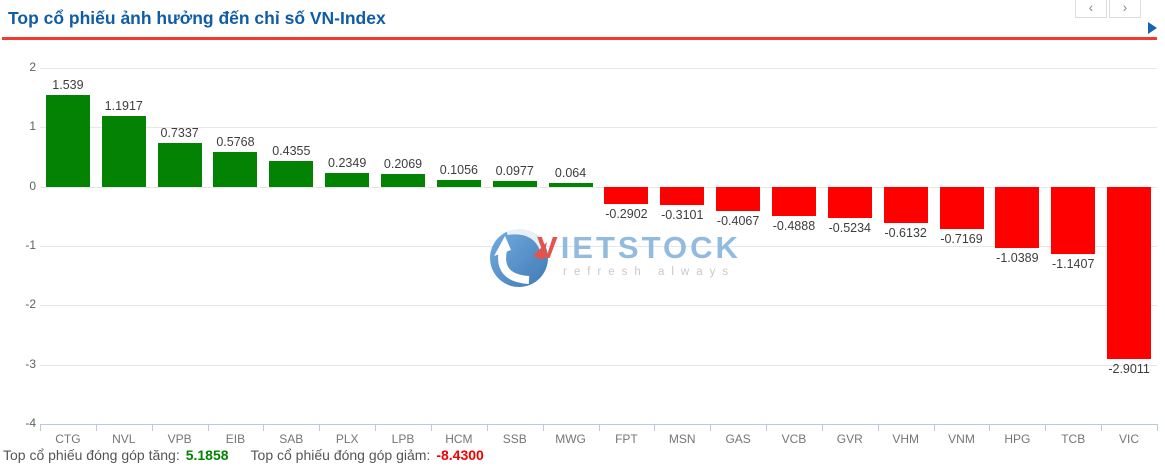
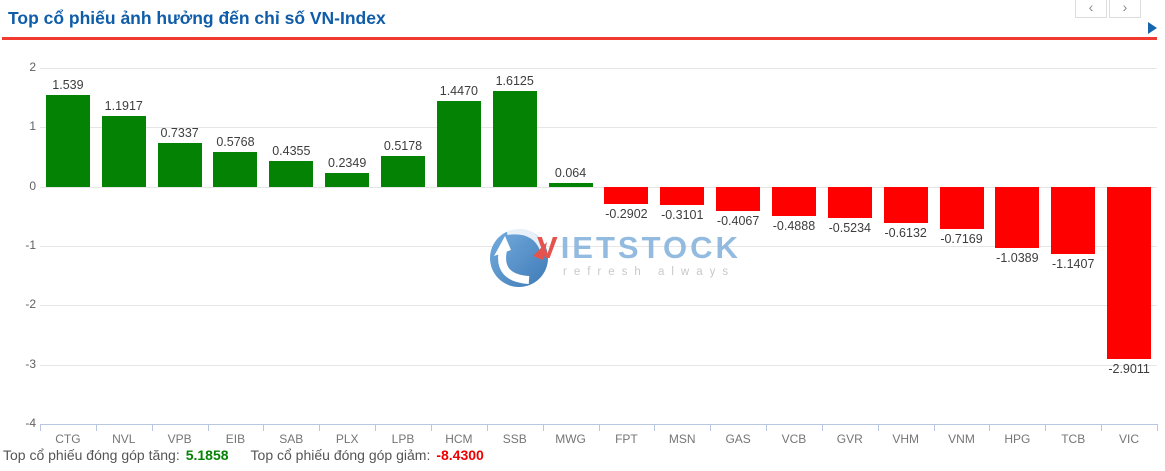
LPB: 0.2069 -> 0.5178
HCM: 0.1056 -> 1.4470
SSB: 0.0977 -> 1.6125
